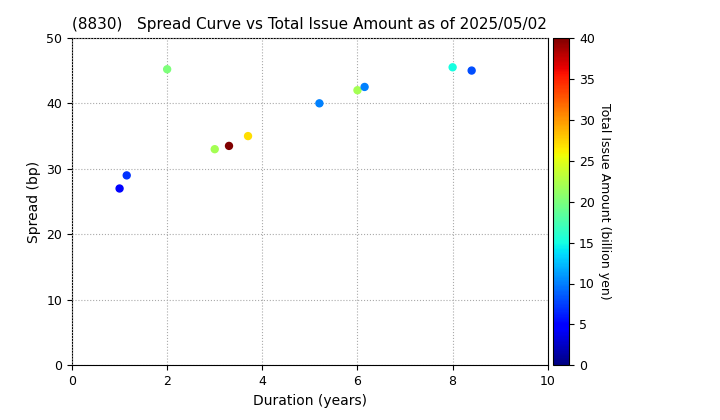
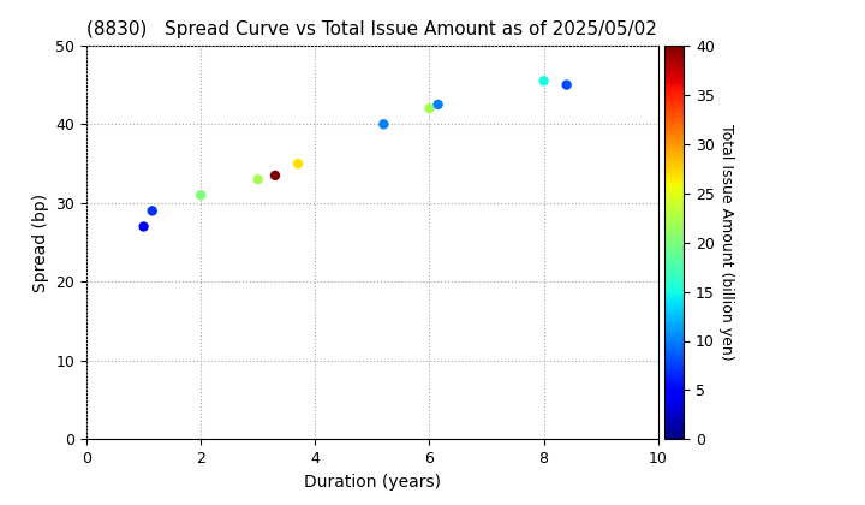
2: 45.2 -> 31.0
